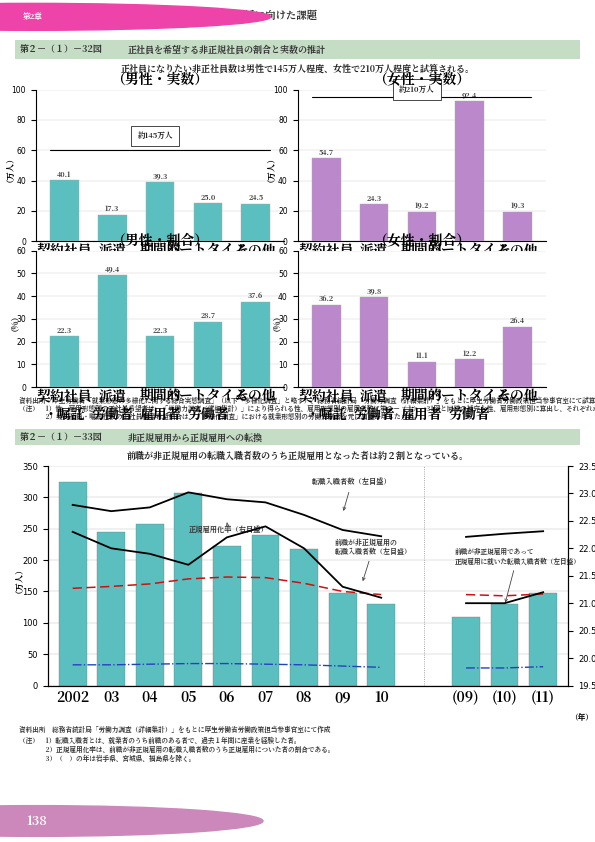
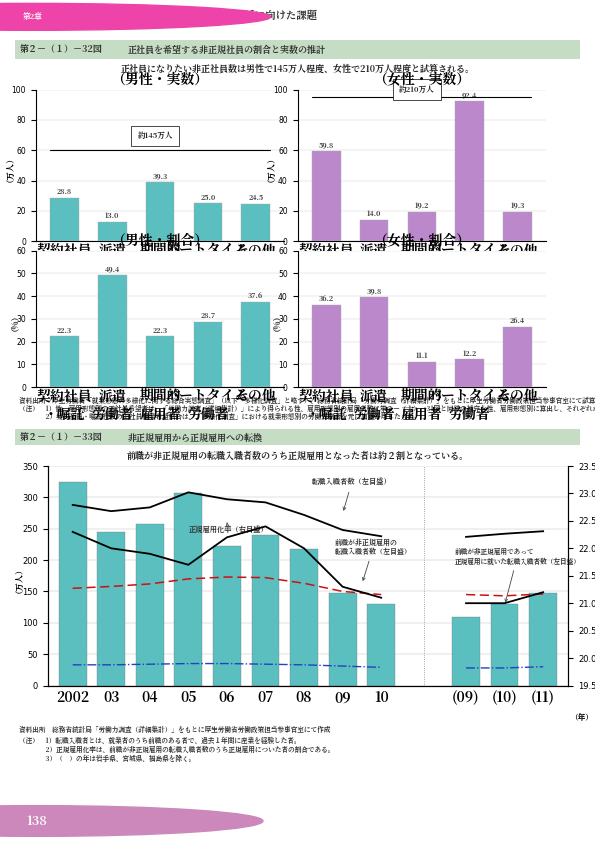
（男性・実数）/契約社員 ・嘱託: 40.1 -> 28.8
（男性・実数）/派遣 労働者: 17.3 -> 13.0
（女性・実数）/契約社員 ・嘱託: 54.7 -> 59.8
（女性・実数）/派遣 労働者: 24.3 -> 14.0
